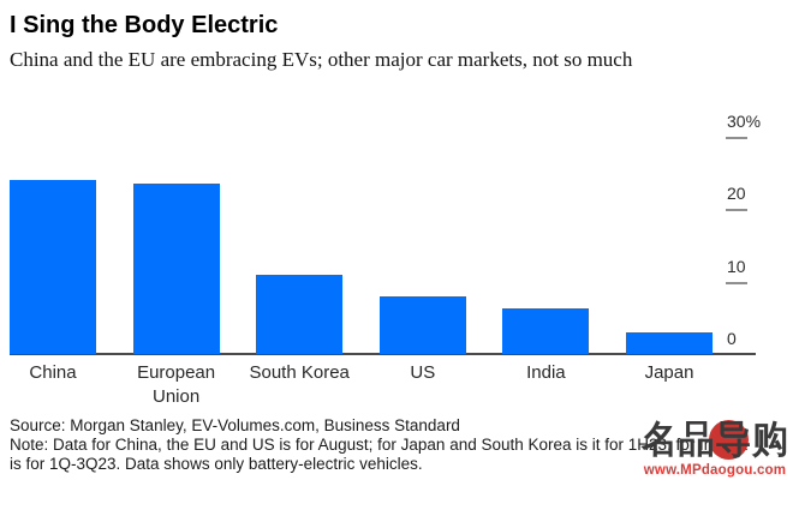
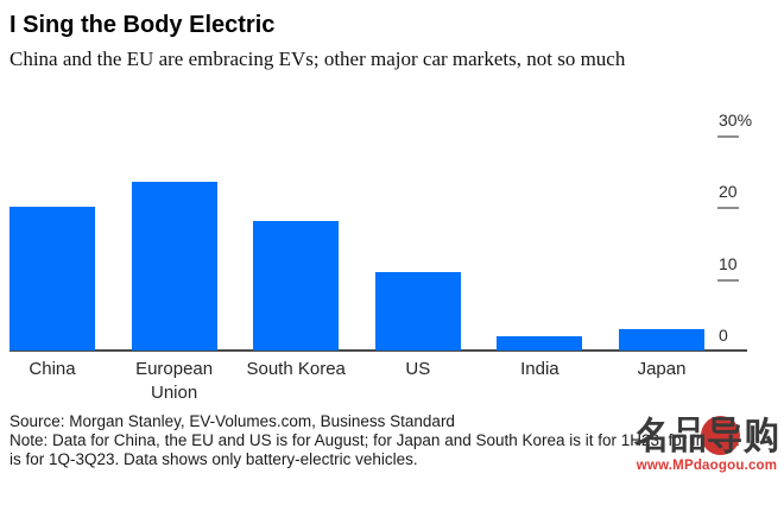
China: 24% -> 20%
South Korea: 11% -> 18%
US: 8% -> 11%
India: 6% -> 2%
